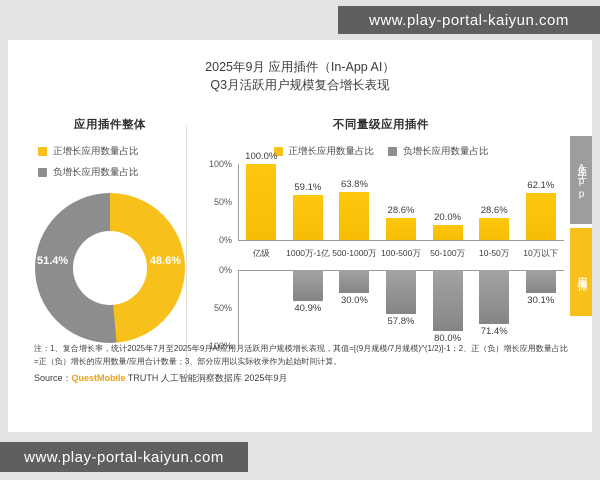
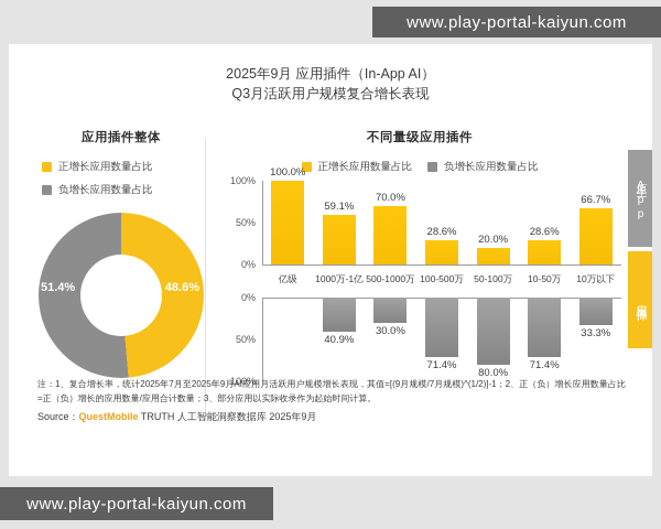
不同量级应用插件/正增长应用数量占比/500-1000万: 63.8% -> 70.0%
不同量级应用插件/负增长应用数量占比/100-500万: 57.8% -> 71.4%
不同量级应用插件/正增长应用数量占比/10万以下: 62.1% -> 66.7%
不同量级应用插件/负增长应用数量占比/10万以下: 30.1% -> 33.3%
